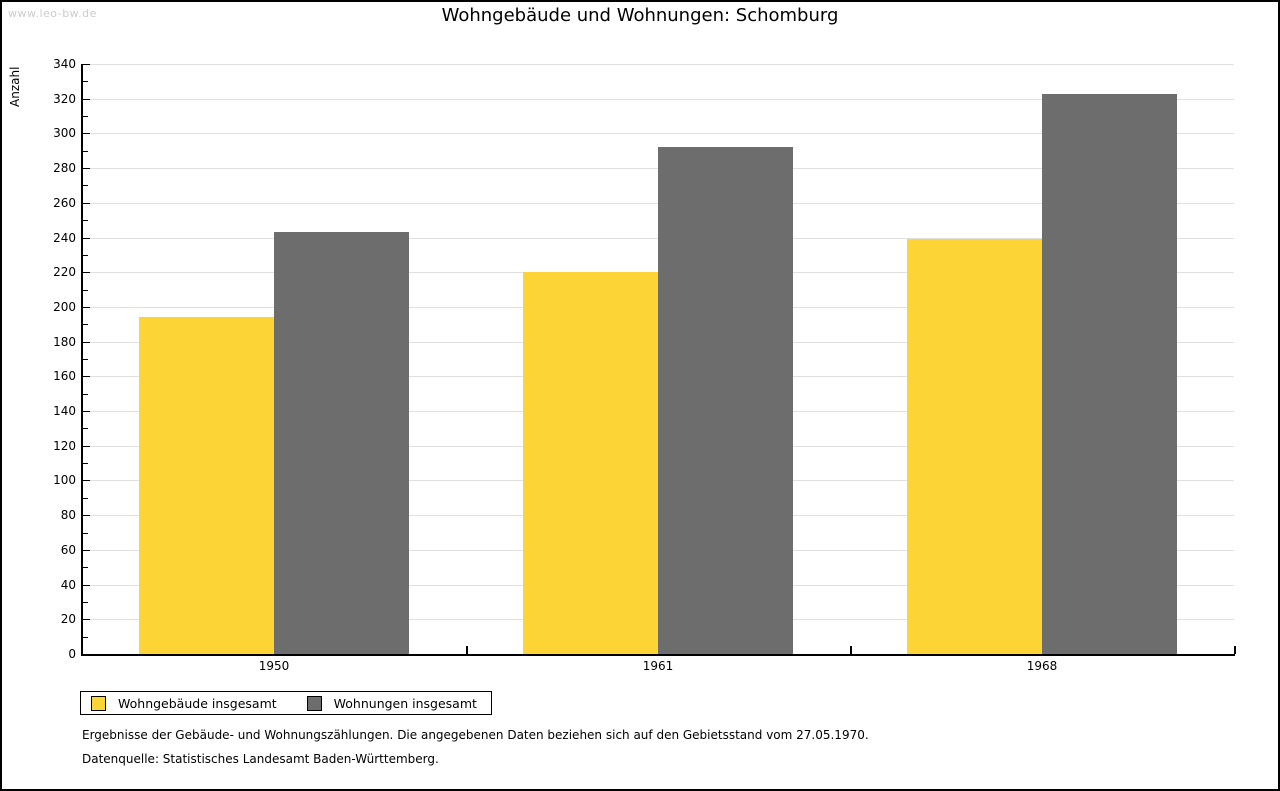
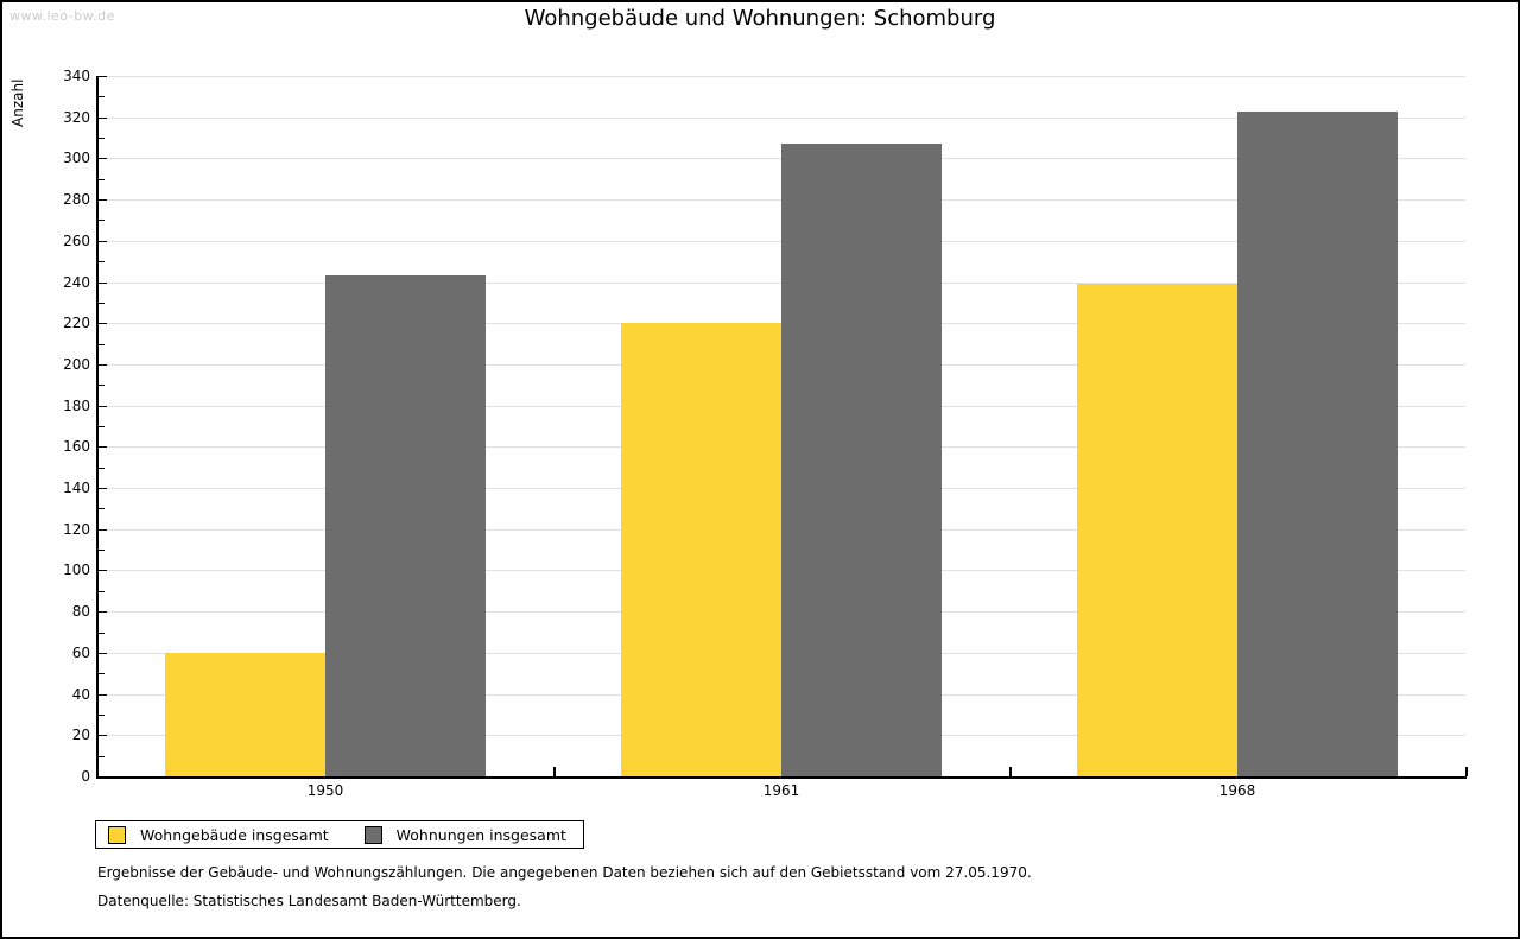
Wohngebäude insgesamt/1950: 194 -> 60
Wohnungen insgesamt/1961: 292 -> 307
